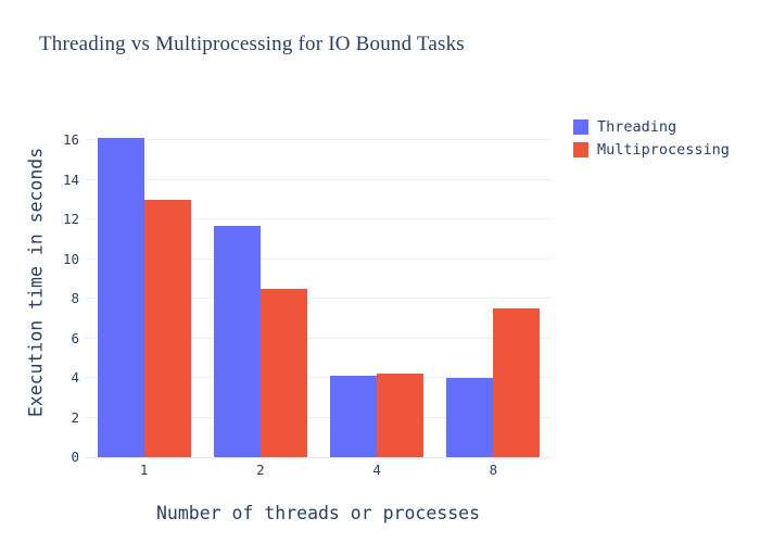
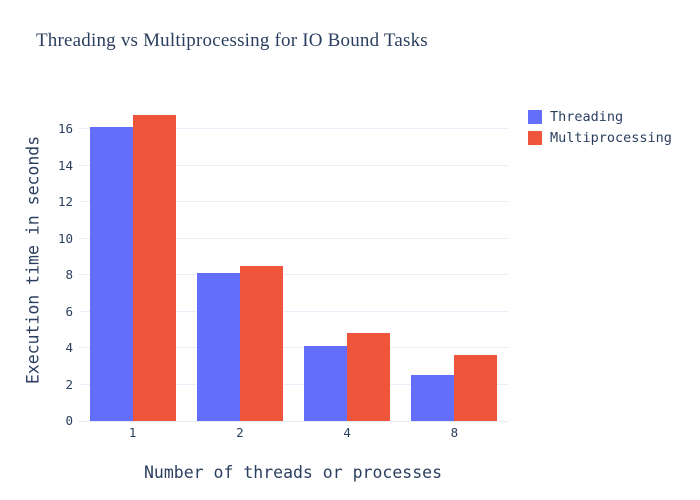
Multiprocessing/1: 13.0 -> 16.8
Threading/2: 11.7 -> 8.1
Multiprocessing/4: 4.2 -> 4.8
Threading/8: 4.0 -> 2.5
Multiprocessing/8: 7.5 -> 3.6
